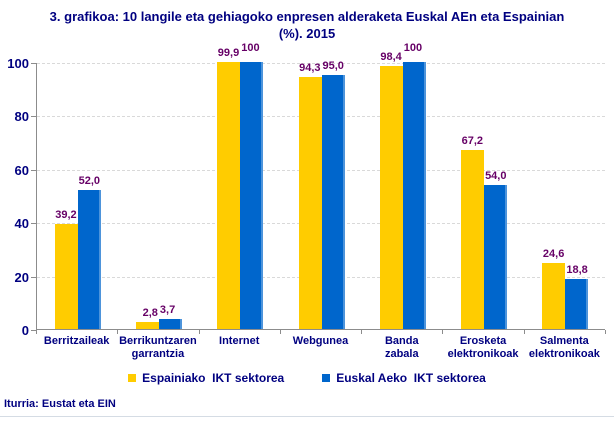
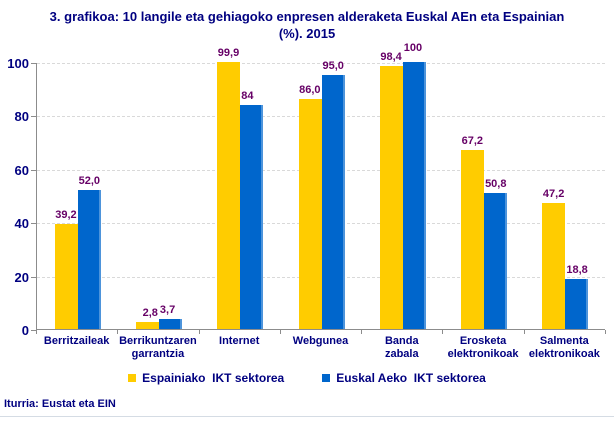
Euskal Aeko IKT sektorea/Internet: 100 -> 84
Espainiako IKT sektorea/Webgunea: 94,3 -> 86,0
Euskal Aeko IKT sektorea/Erosketa elektronikoak: 54,0 -> 50,8
Espainiako IKT sektorea/Salmenta elektronikoak: 24,6 -> 47,2
